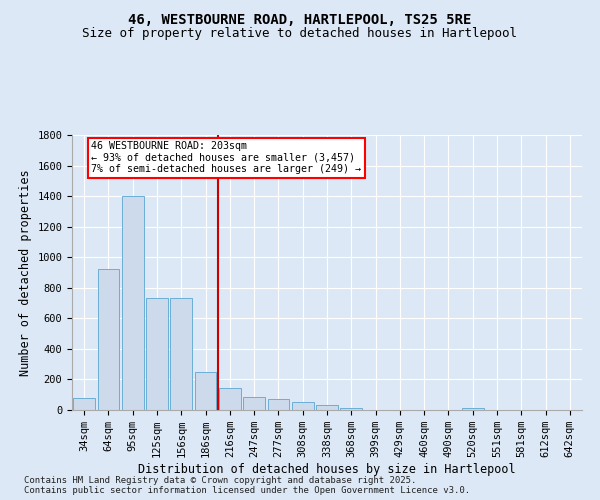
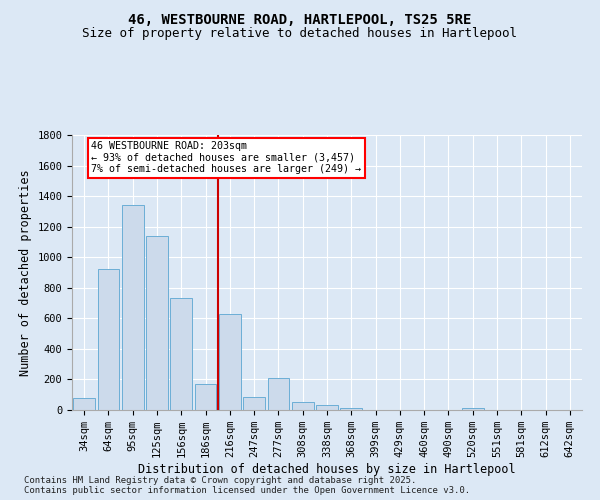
95sqm: 1400 -> 1340
125sqm: 730 -> 1140
186sqm: 250 -> 170
216sqm: 140 -> 630
277sqm: 80 -> 210
